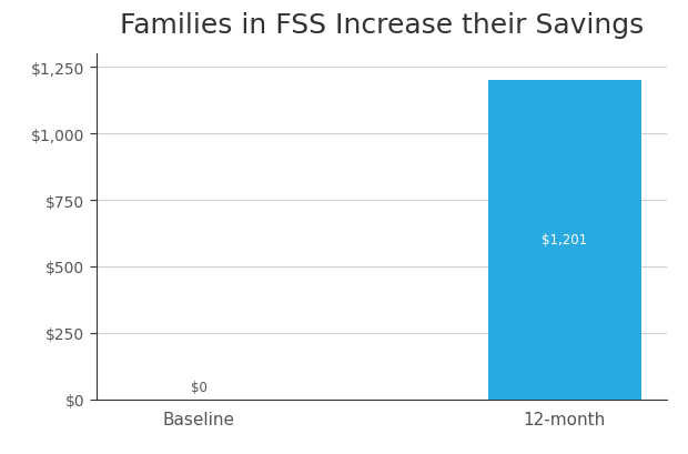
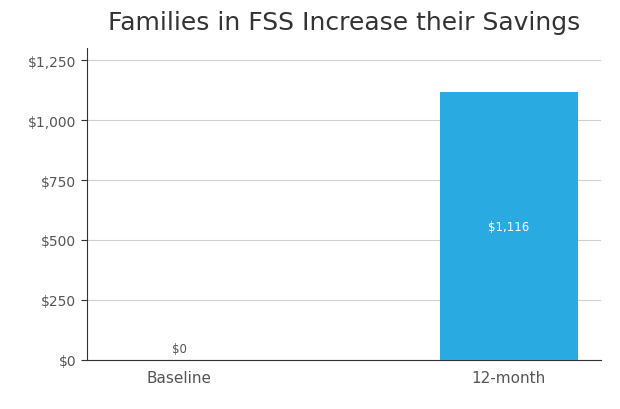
12-month: $1,201 -> $1,116
